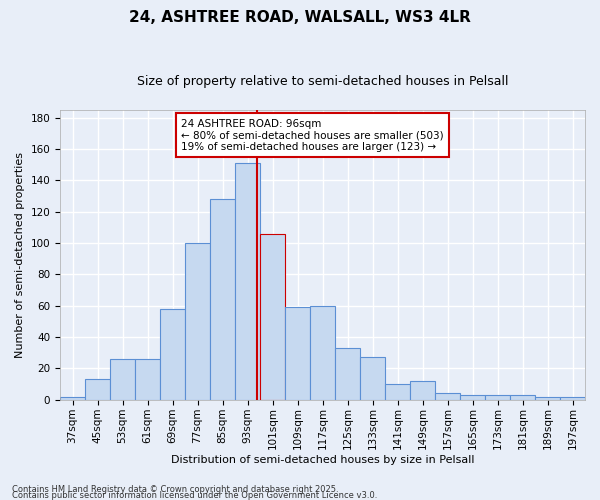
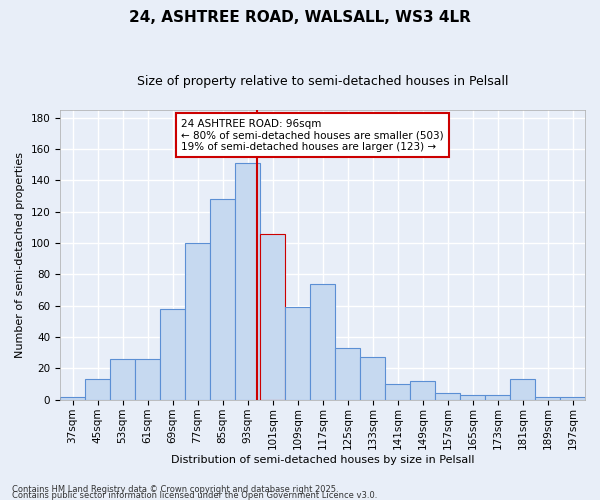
117sqm: 60 -> 74
181sqm: 3 -> 13
